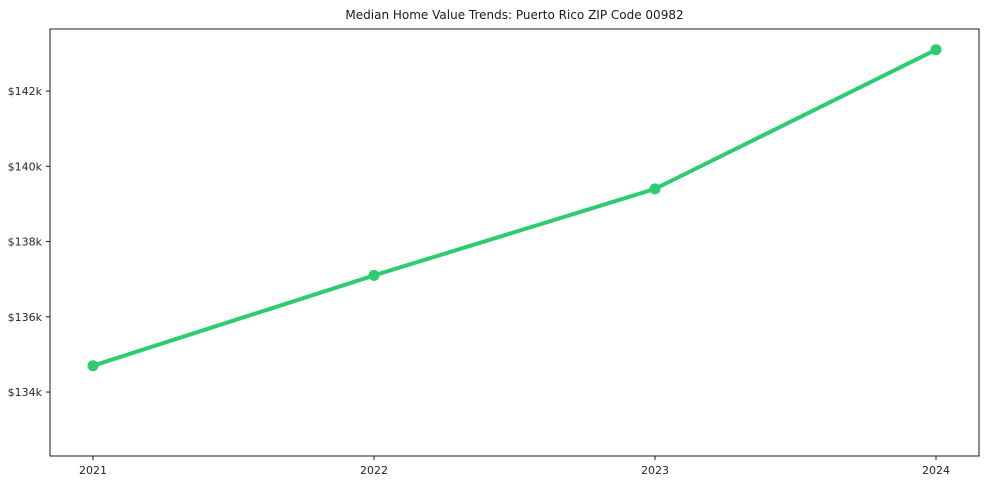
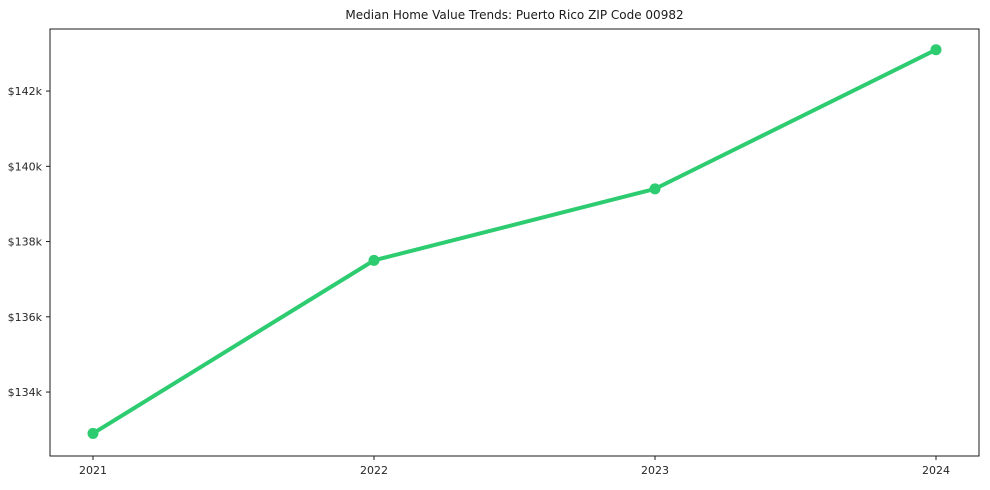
2021: $134.7k -> $132.9k
2022: $137.1k -> $137.5k
